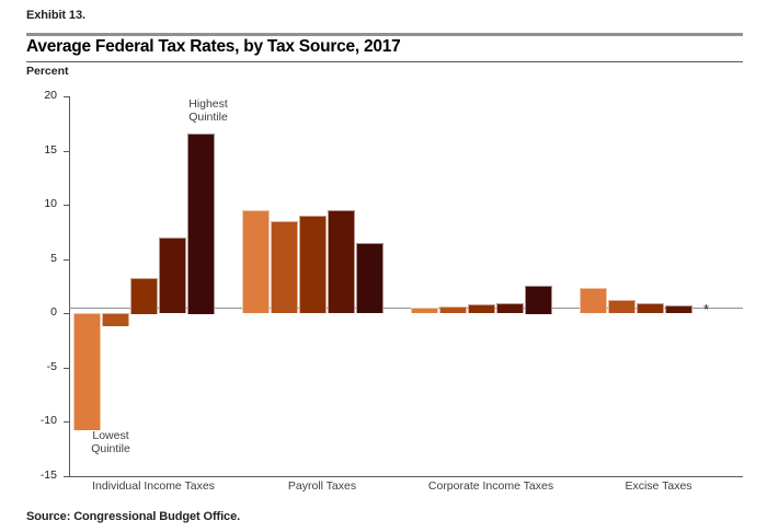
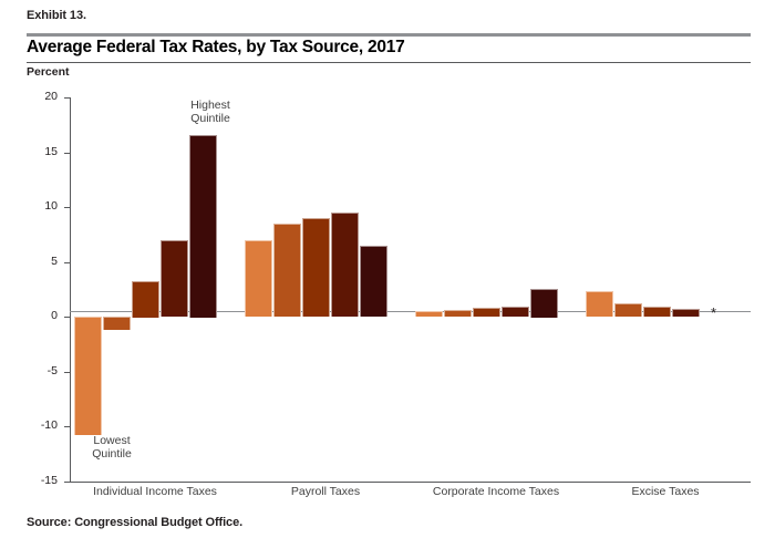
Lowest Quintile/Payroll Taxes: 10 -> 7
